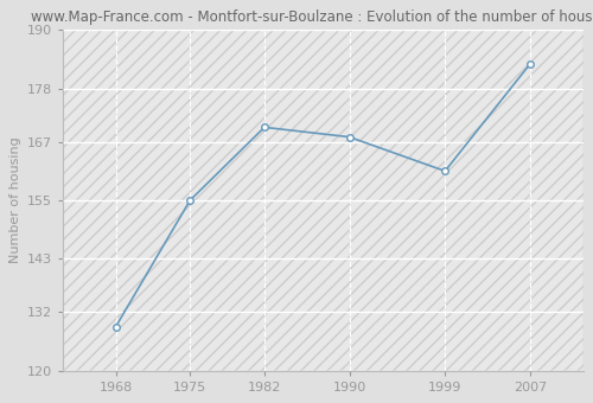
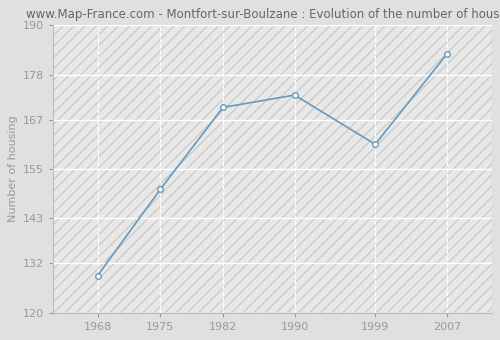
1975: 155 -> 150
1990: 168 -> 173
